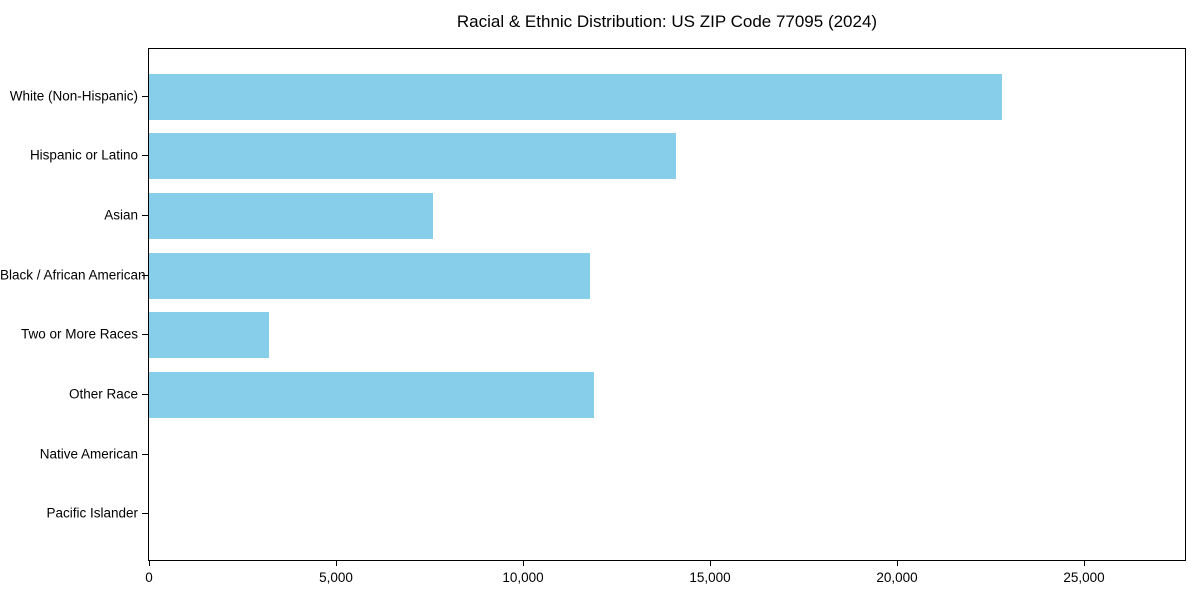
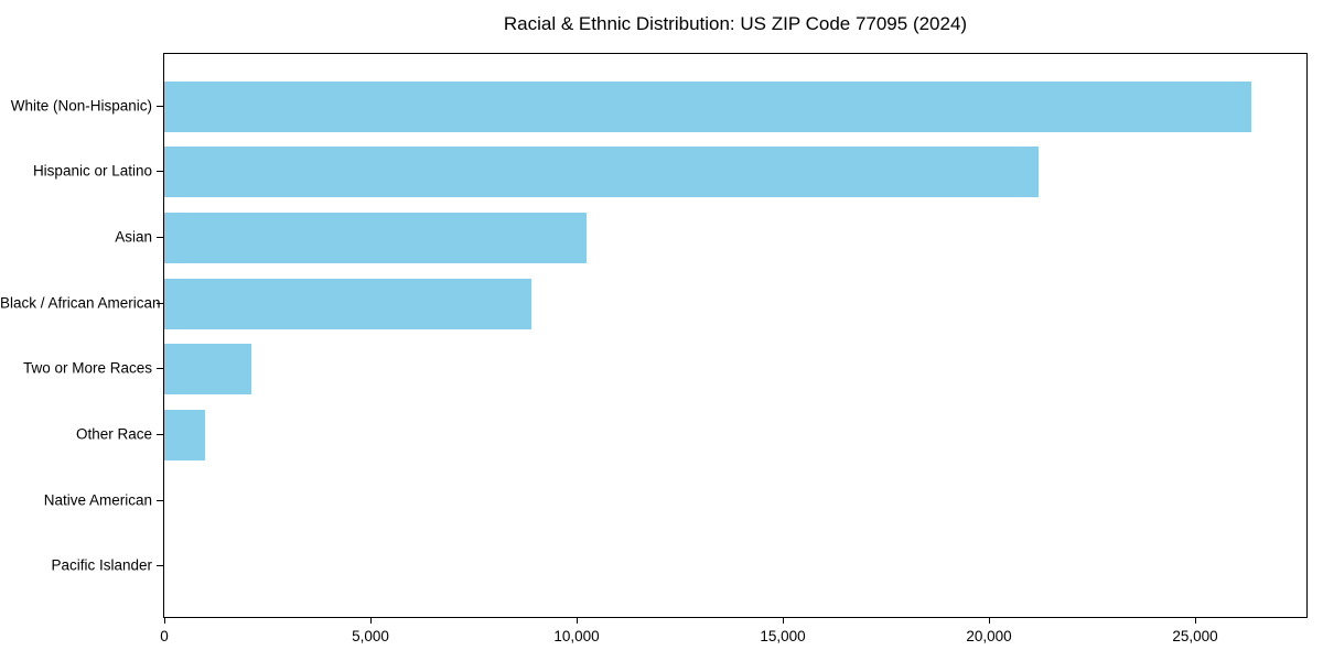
White (Non-Hispanic): 22800 -> 26400
Hispanic or Latino: 14100 -> 21200
Asian: 7600 -> 10200
Black / African American: 11800 -> 8900
Two or More Races: 3200 -> 2100
Other Race: 11900 -> 1000
